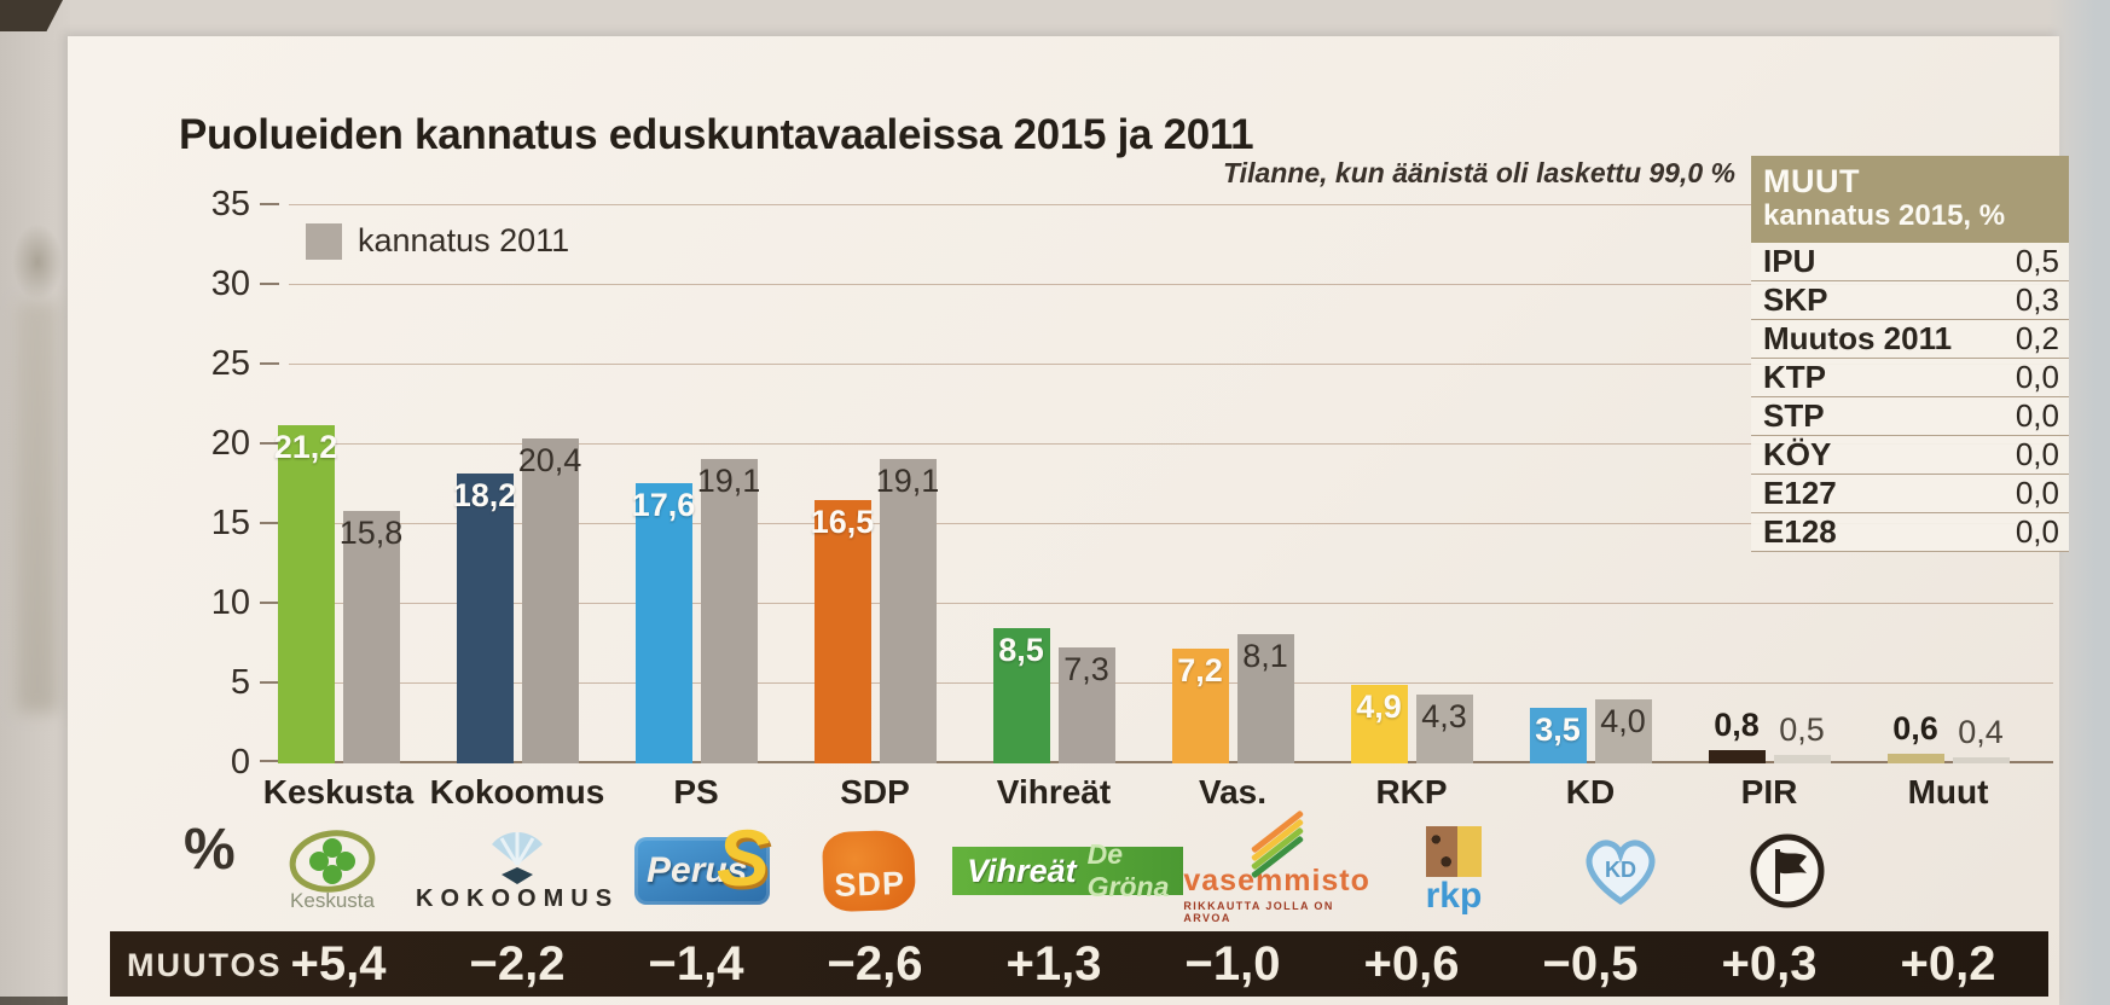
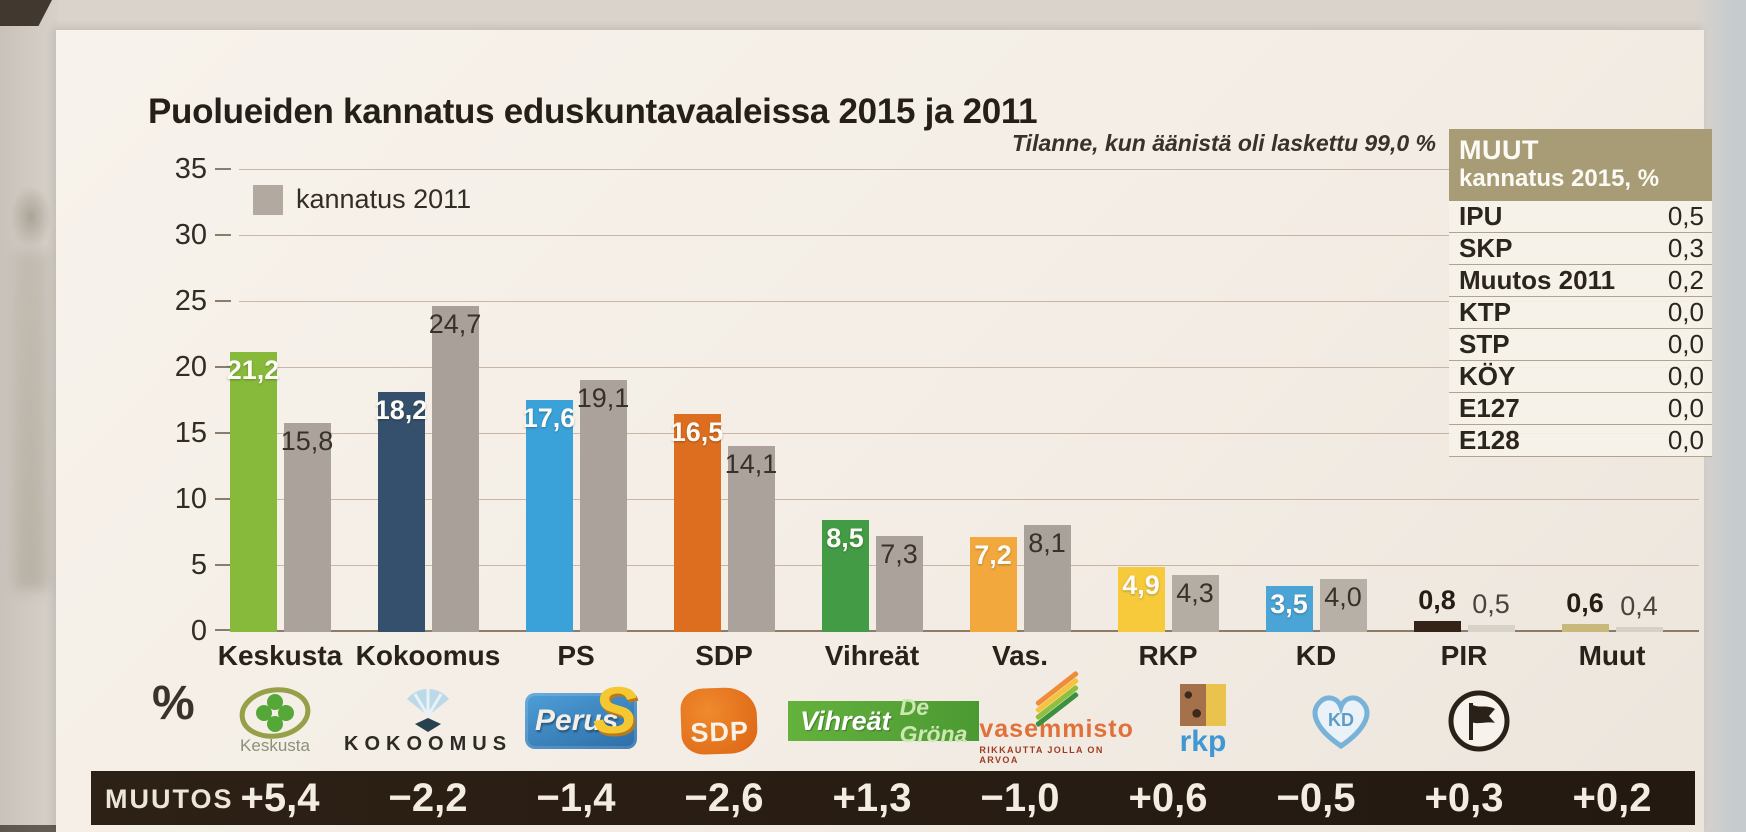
kannatus 2011/Kokoomus: 20,4 -> 24,7
kannatus 2011/SDP: 19,1 -> 14,1
